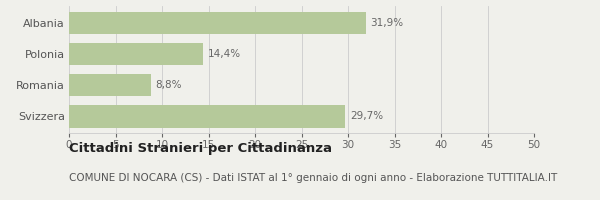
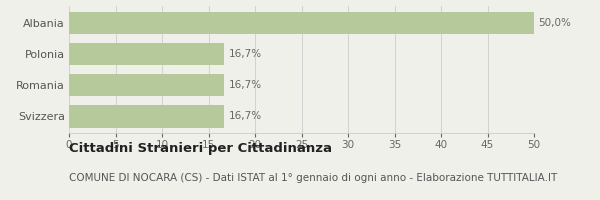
Albania: 31,9% -> 50,0%
Polonia: 14,4% -> 16,7%
Romania: 8,8% -> 16,7%
Svizzera: 29,7% -> 16,7%
